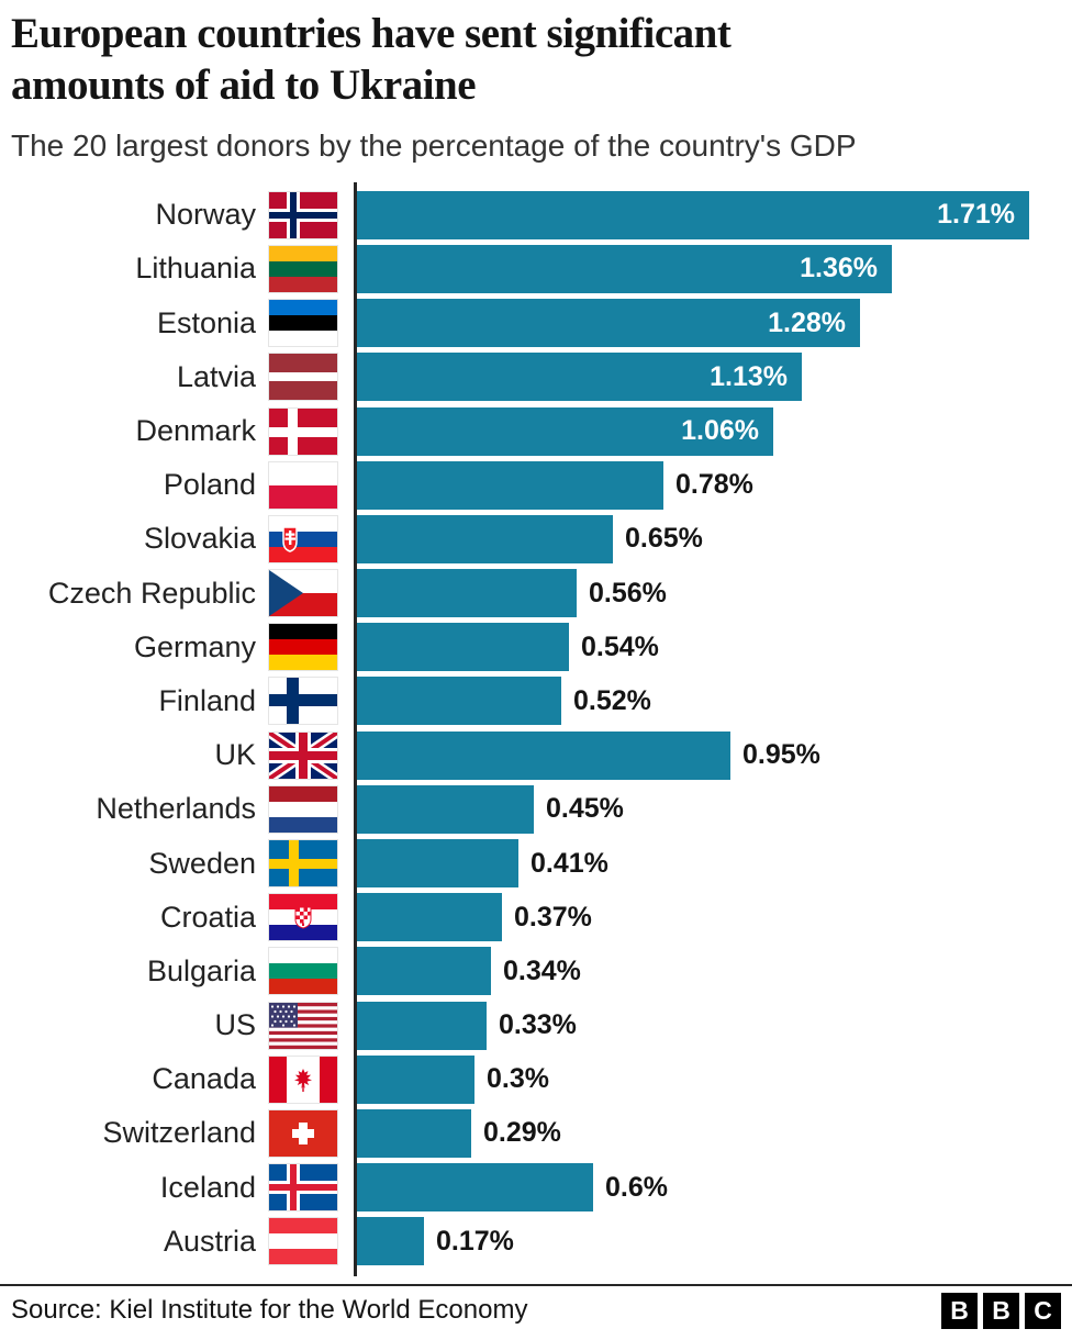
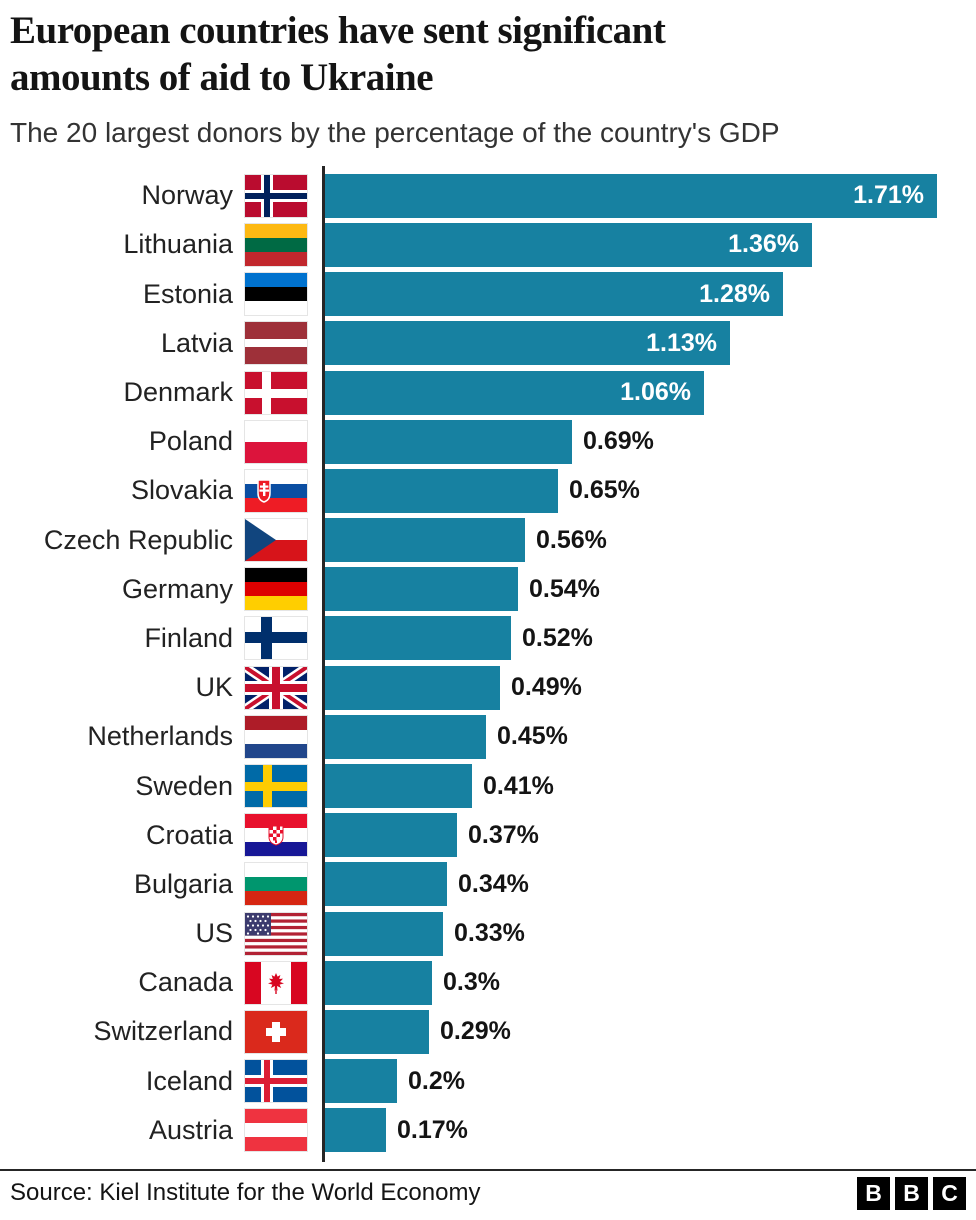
Poland: 0.78% -> 0.69%
UK: 0.95% -> 0.49%
Iceland: 0.6% -> 0.2%
